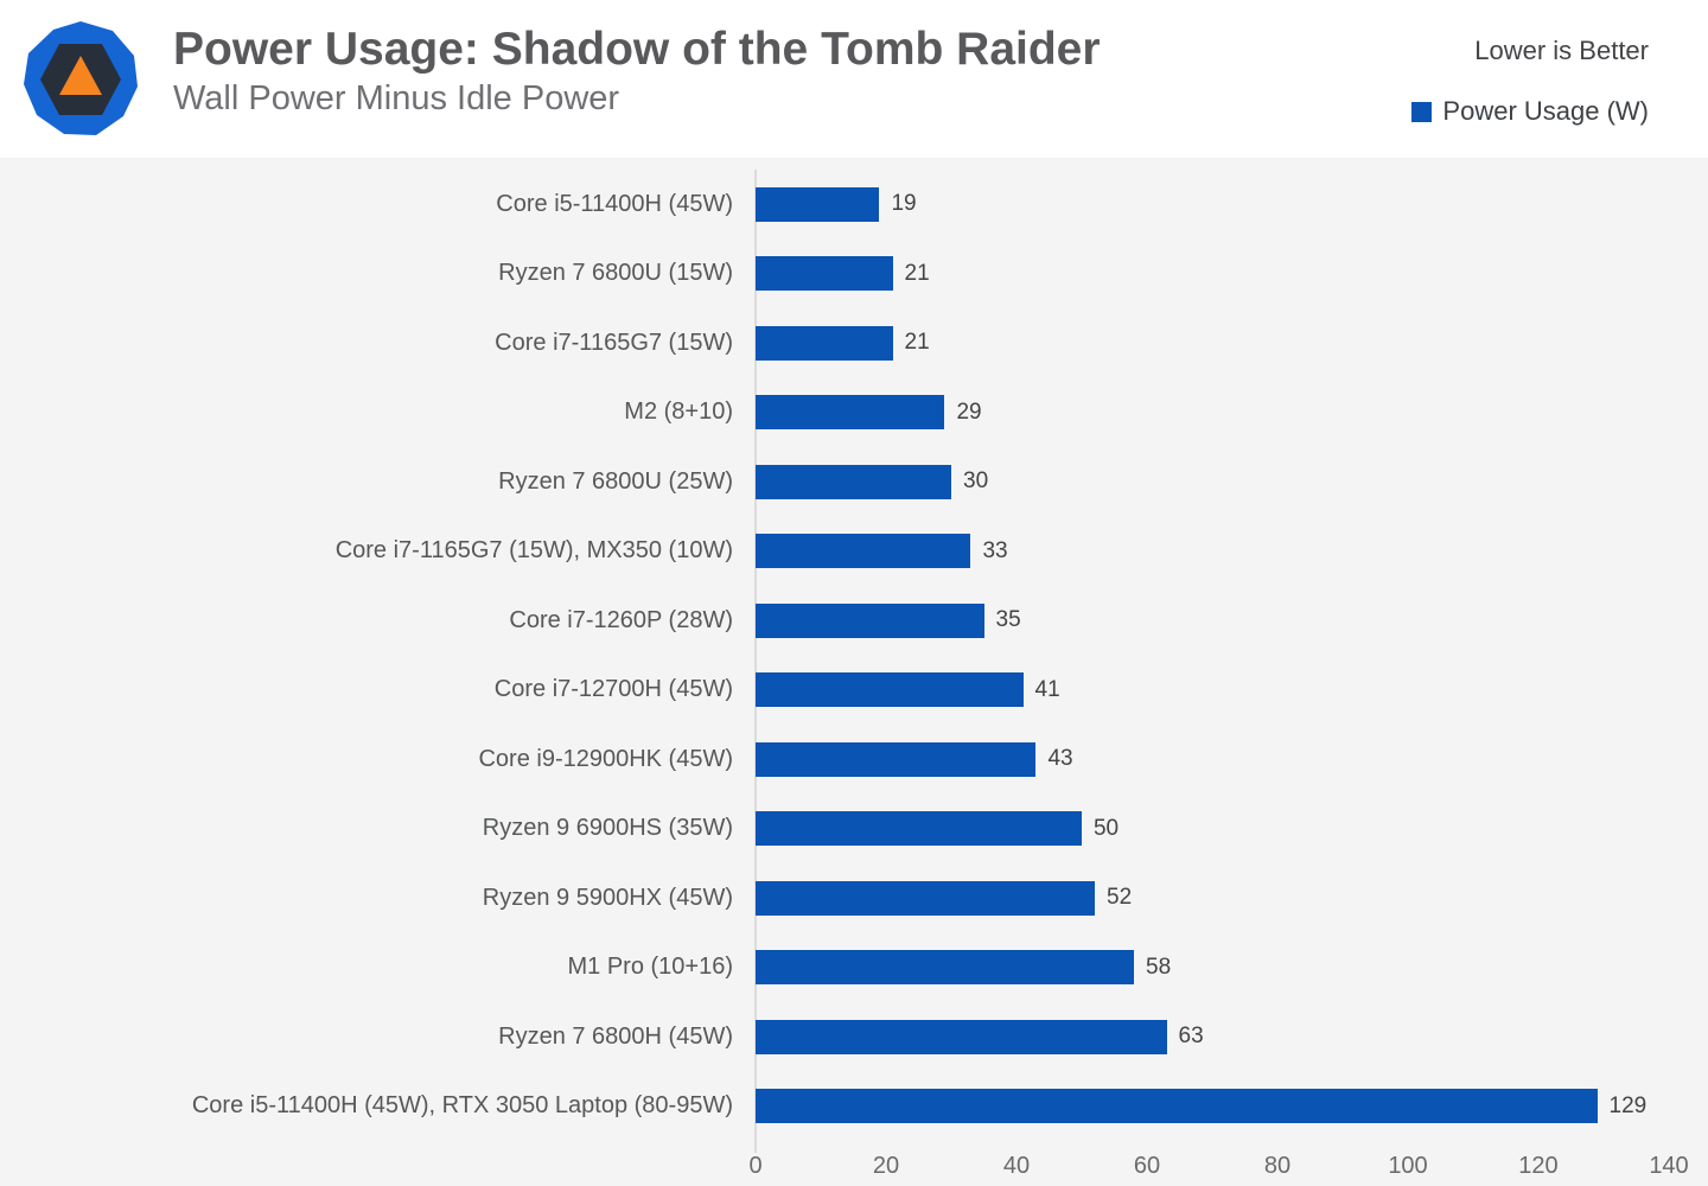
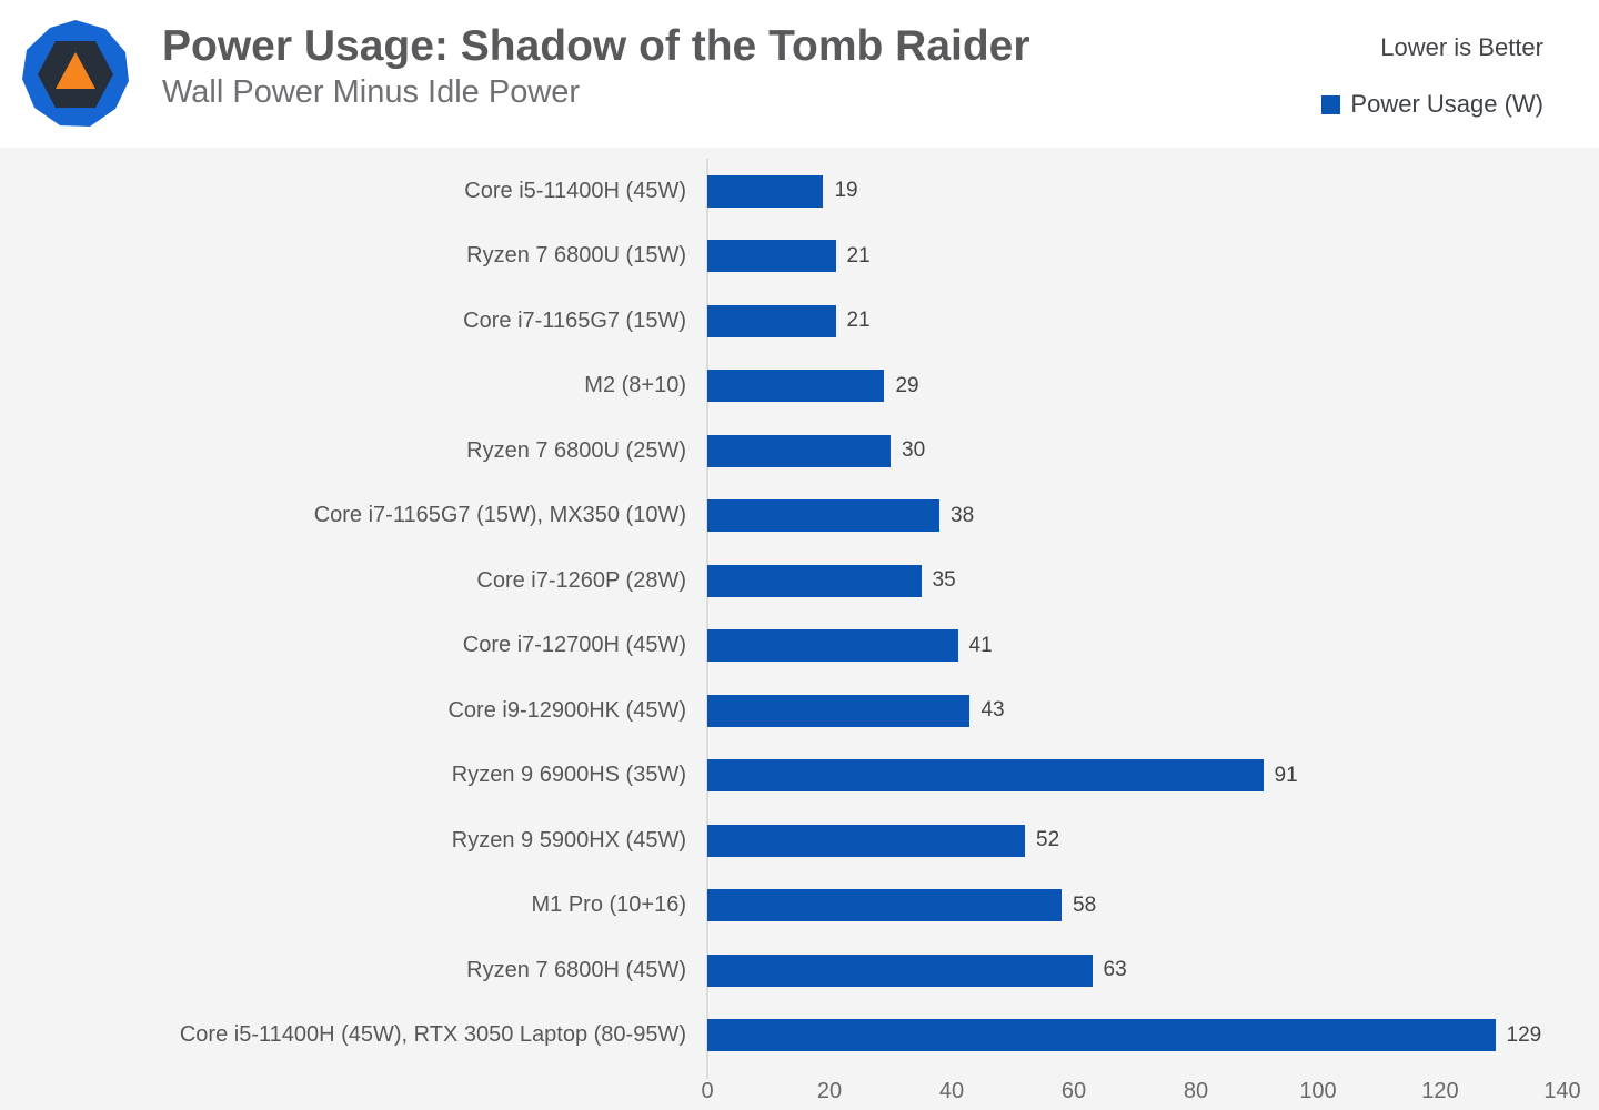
Core i7-1165G7 (15W), MX350 (10W): 33 -> 38
Ryzen 9 6900HS (35W): 50 -> 91
